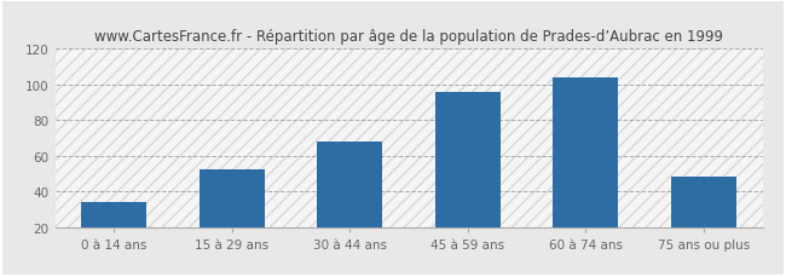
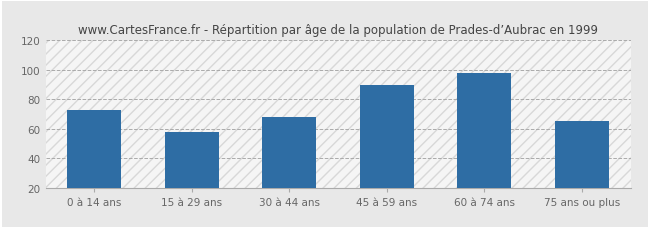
0 à 14 ans: 34 -> 73
15 à 29 ans: 52 -> 58
45 à 59 ans: 96 -> 90
60 à 74 ans: 104 -> 98
75 ans ou plus: 48 -> 65
